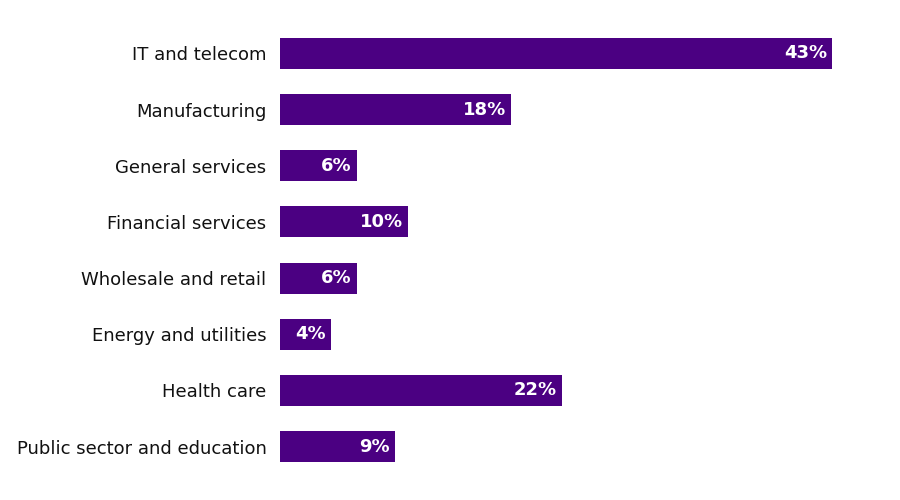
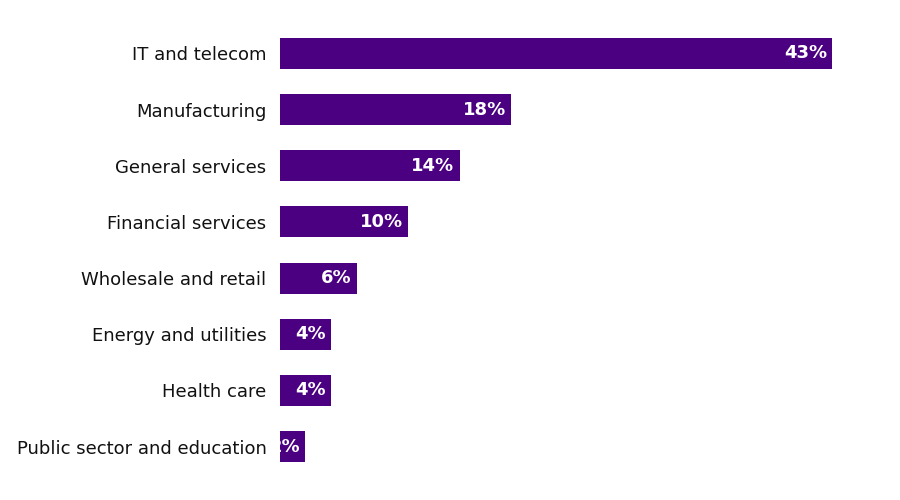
General services: 6% -> 14%
Health care: 22% -> 4%
Public sector and education: 9% -> 2%
